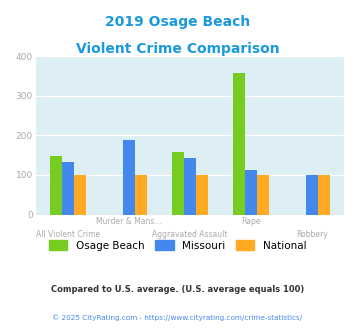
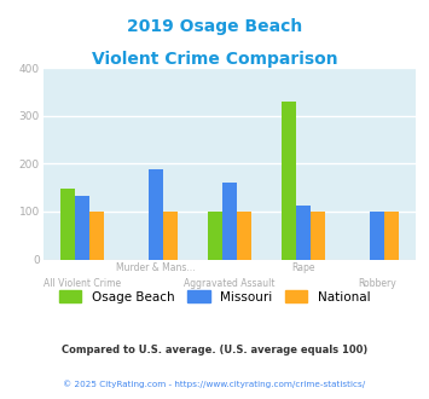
Osage Beach/Aggravated Assault: 157 -> 100
Missouri/Aggravated Assault: 143 -> 160
Osage Beach/Rape: 358 -> 330
